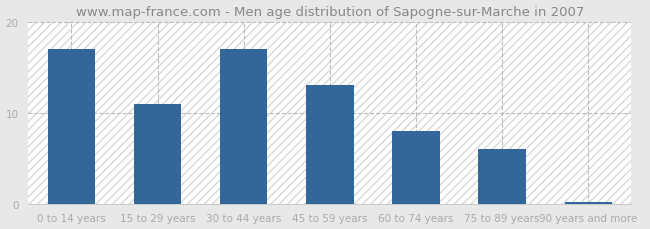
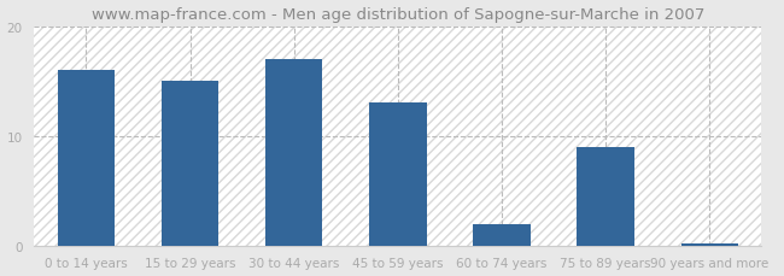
0 to 14 years: 17.0 -> 16.0
15 to 29 years: 11.0 -> 15.0
60 to 74 years: 8.0 -> 2.0
75 to 89 years: 6.0 -> 9.0
